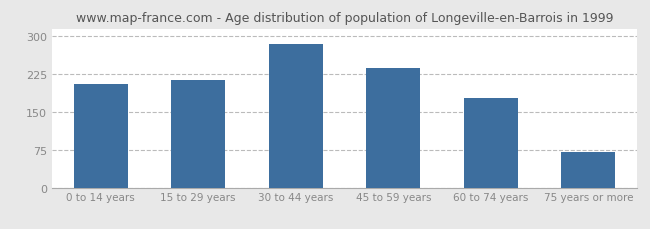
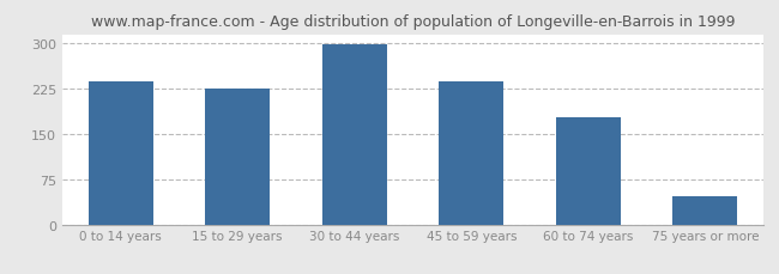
0 to 14 years: 206 -> 237
15 to 29 years: 214 -> 226
30 to 44 years: 286 -> 299
75 years or more: 70 -> 46
